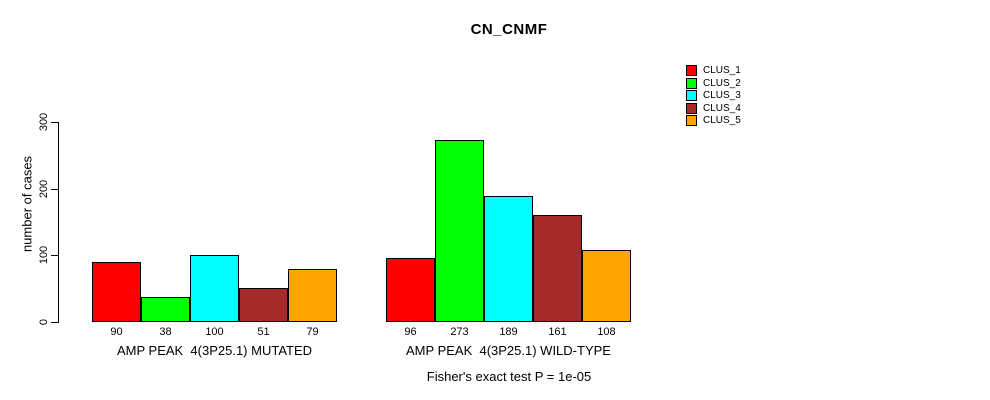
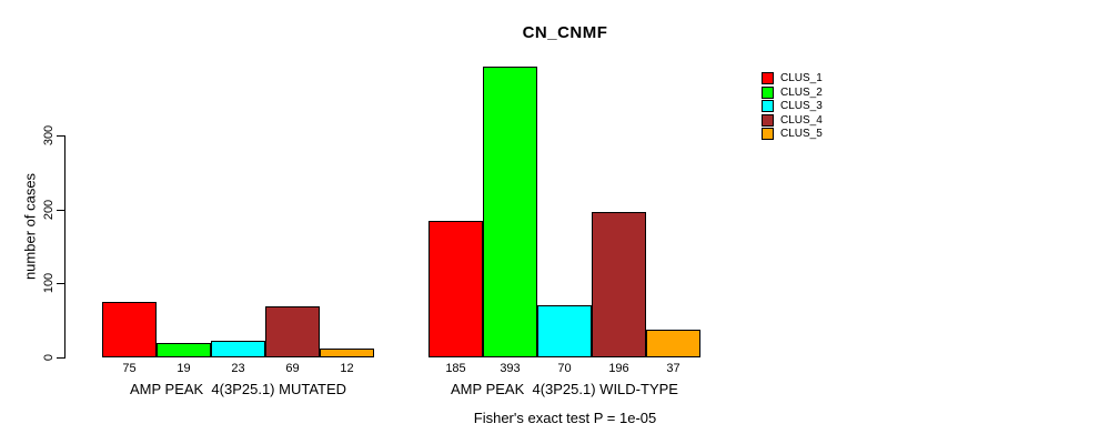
CLUS_1/AMP PEAK 4(3P25.1) MUTATED: 90 -> 75
CLUS_2/AMP PEAK 4(3P25.1) MUTATED: 38 -> 19
CLUS_3/AMP PEAK 4(3P25.1) MUTATED: 100 -> 23
CLUS_4/AMP PEAK 4(3P25.1) MUTATED: 51 -> 69
CLUS_5/AMP PEAK 4(3P25.1) MUTATED: 79 -> 12
CLUS_1/AMP PEAK 4(3P25.1) WILD-TYPE: 96 -> 185
CLUS_2/AMP PEAK 4(3P25.1) WILD-TYPE: 273 -> 393
CLUS_3/AMP PEAK 4(3P25.1) WILD-TYPE: 189 -> 70
CLUS_4/AMP PEAK 4(3P25.1) WILD-TYPE: 161 -> 196
CLUS_5/AMP PEAK 4(3P25.1) WILD-TYPE: 108 -> 37
